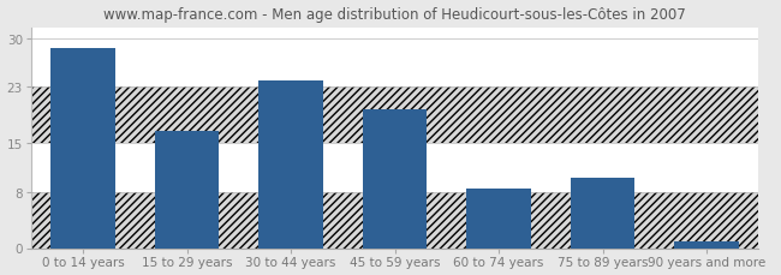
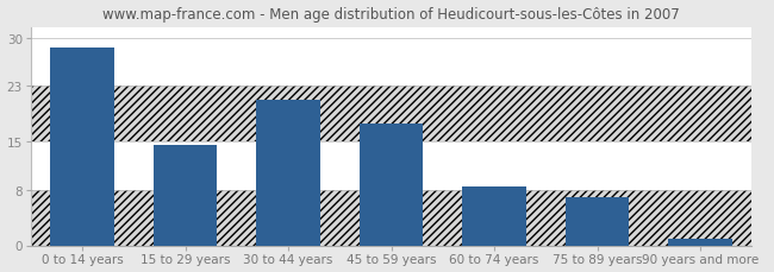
15 to 29 years: 16.8 -> 14.5
30 to 44 years: 24.0 -> 21.0
45 to 59 years: 19.8 -> 17.5
75 to 89 years: 10.0 -> 7.0
